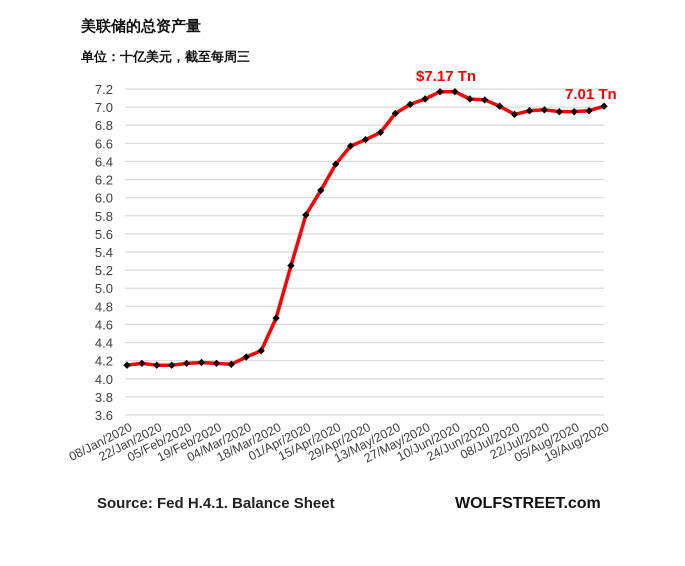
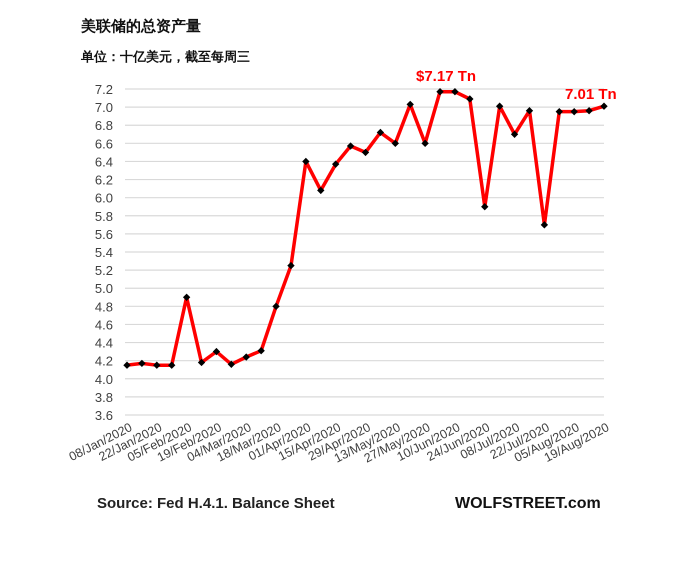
05/Feb/2020: 4.2 -> 4.9
19/Feb/2020: 4.2 -> 4.3
18/Mar/2020: 4.7 -> 4.8
01/Apr/2020: 5.8 -> 6.4
29/Apr/2020: 6.6 -> 6.5
13/May/2020: 6.9 -> 6.6
27/May/2020: 7.1 -> 6.6
24/Jun/2020: 7.1 -> 5.9
08/Jul/2020: 6.9 -> 6.7
22/Jul/2020: 7.0 -> 5.7
